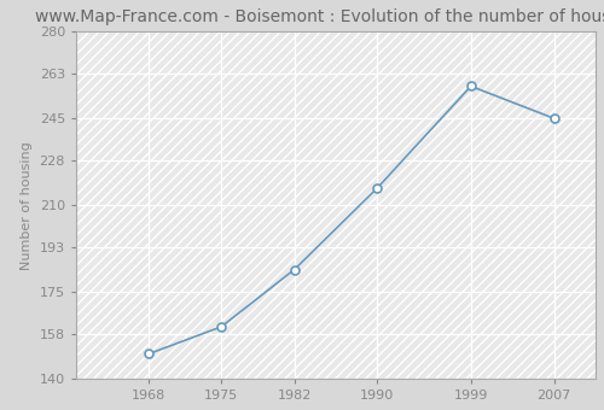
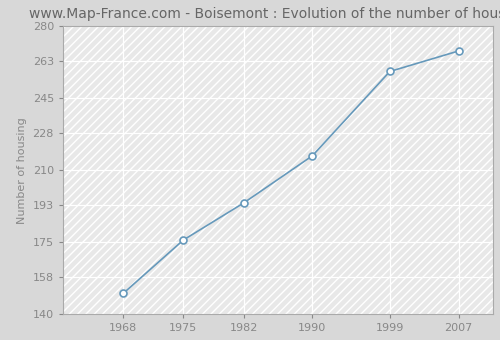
1975: 161 -> 176
1982: 184 -> 194
2007: 245 -> 268
